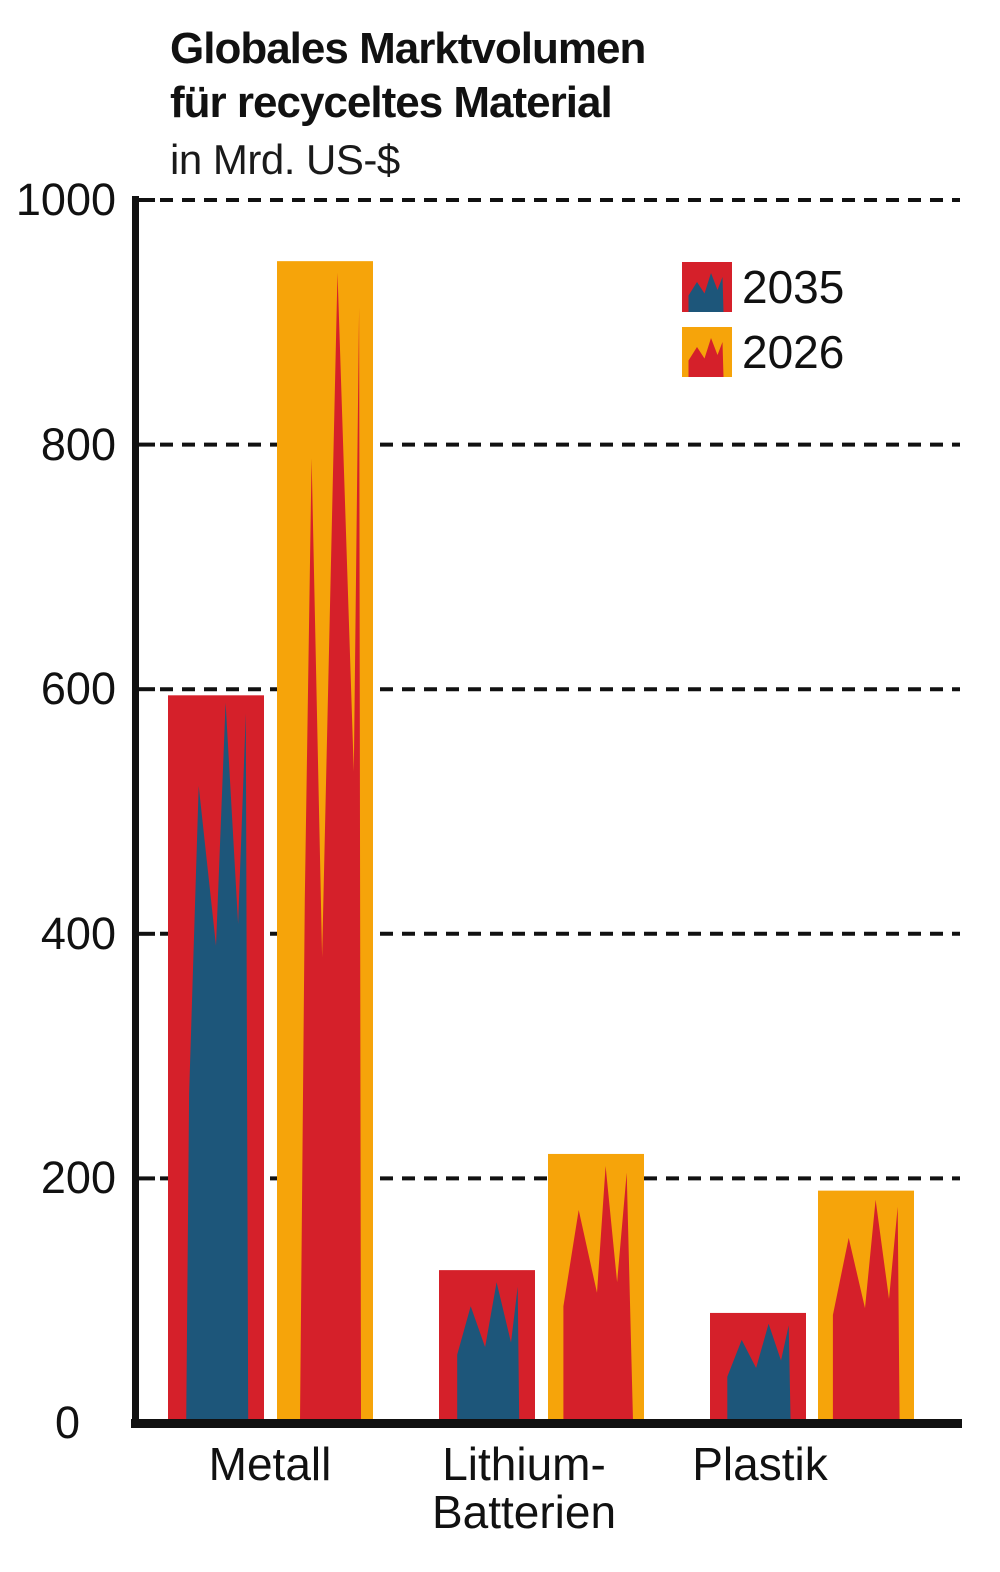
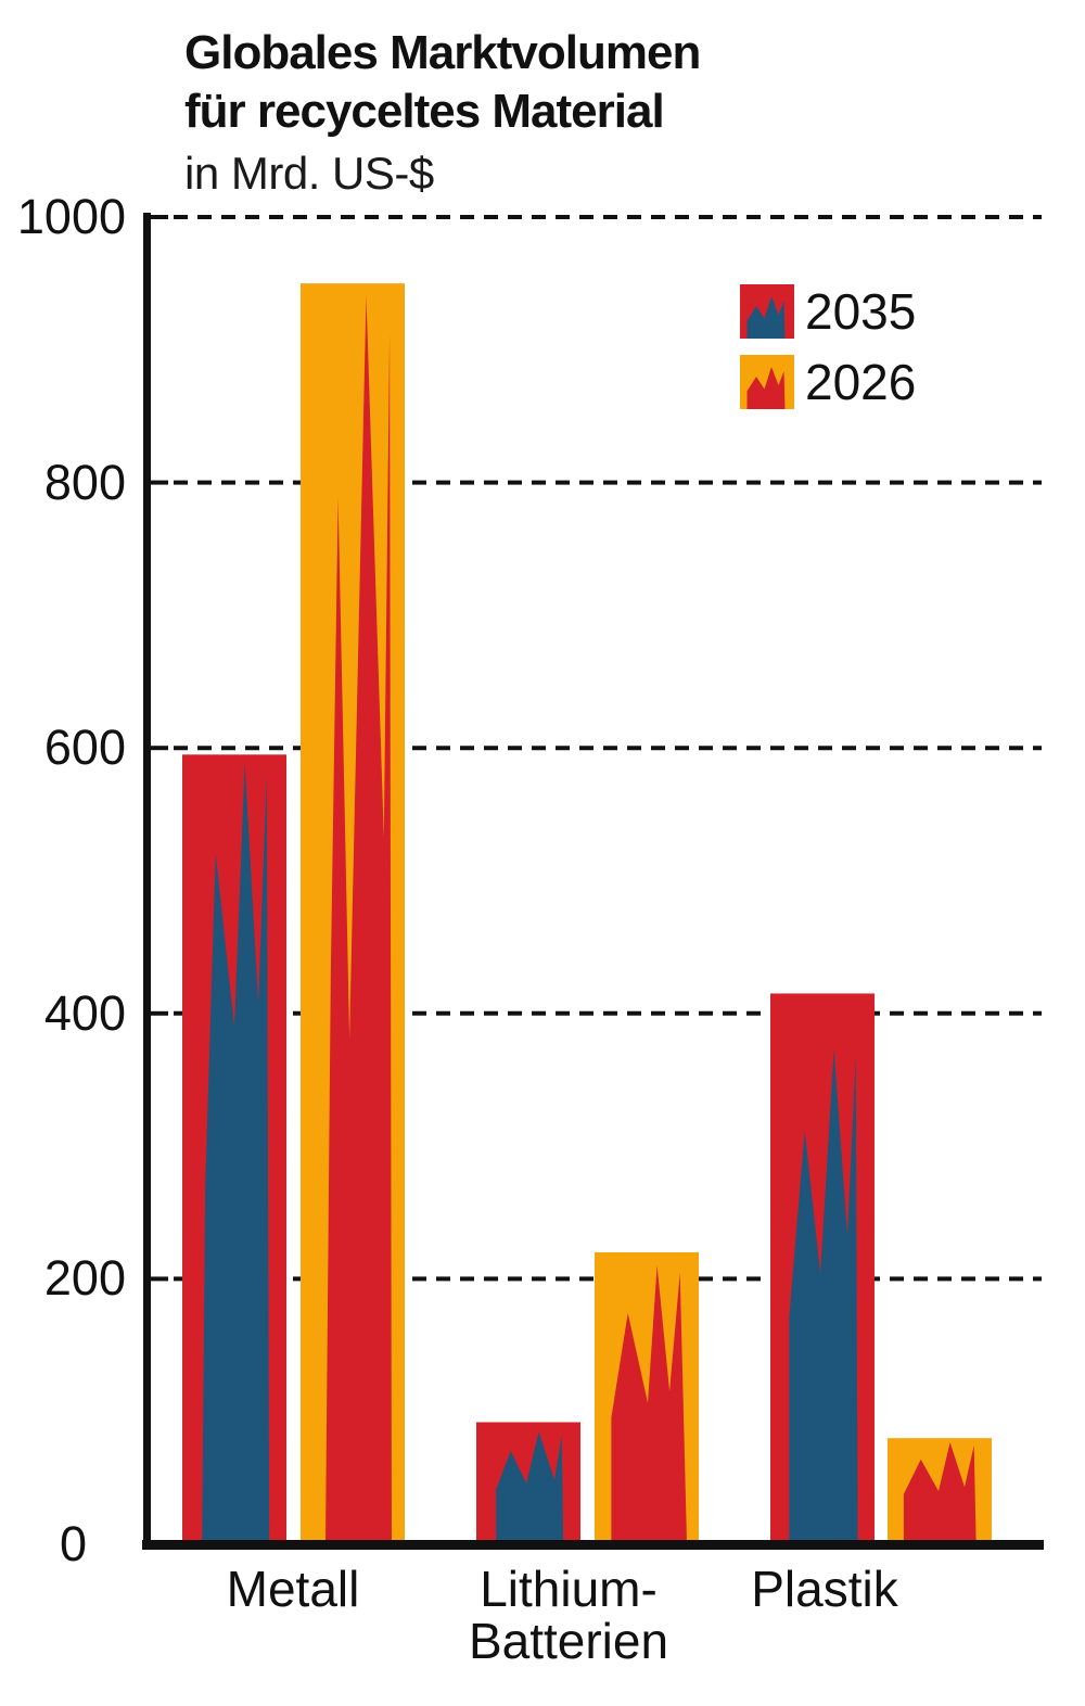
2035/Lithium-Batterien: 125 -> 92
2035/Plastik: 90 -> 415
2026/Plastik: 190 -> 80
